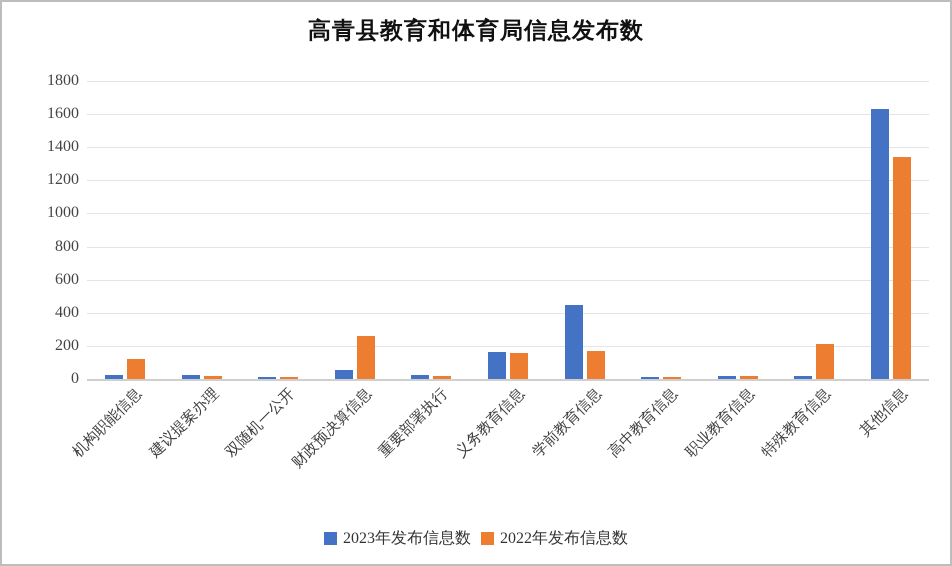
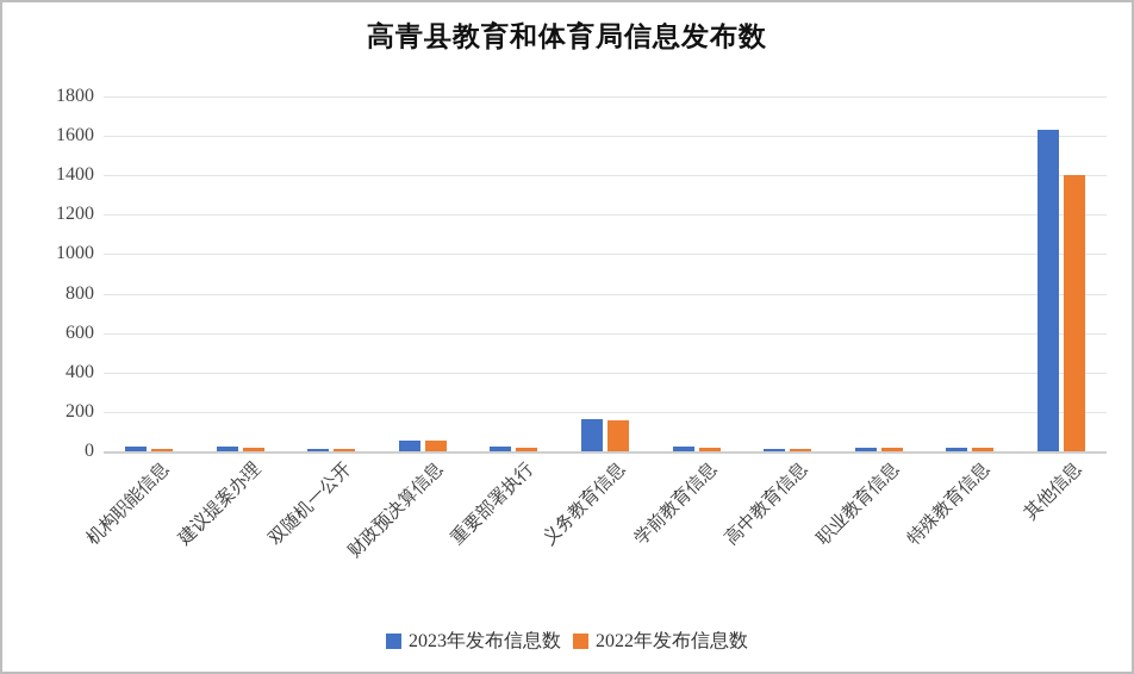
2022年发布信息数/机构职能信息: 120 -> 10
2022年发布信息数/财政预决算信息: 260 -> 50
2023年发布信息数/学前教育信息: 450 -> 20
2022年发布信息数/学前教育信息: 170 -> 20
2022年发布信息数/特殊教育信息: 210 -> 20
2022年发布信息数/其他信息: 1340 -> 1400
